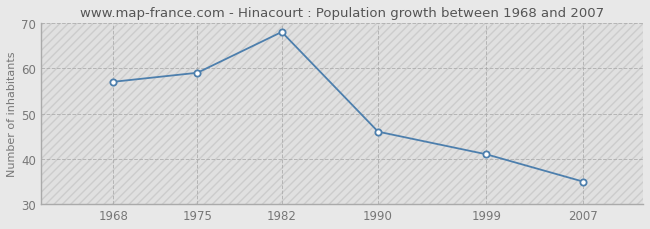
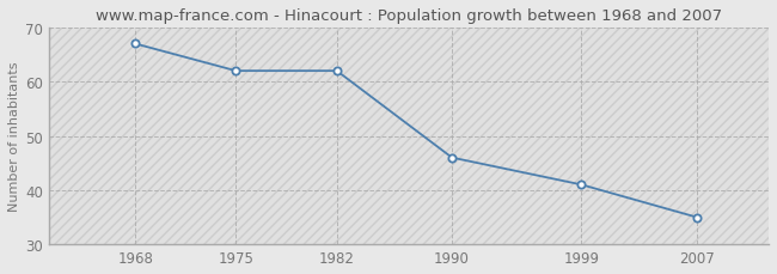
1968: 57 -> 67
1975: 59 -> 62
1982: 68 -> 62
